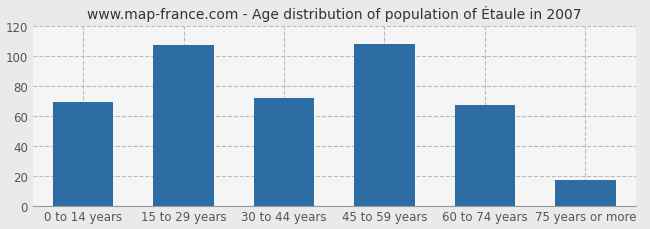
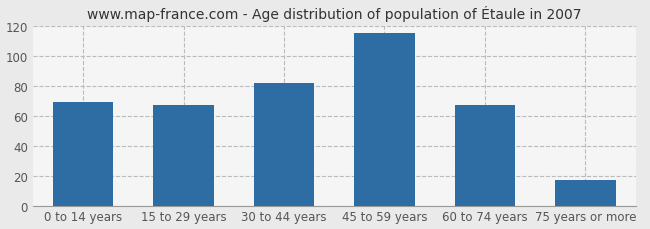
15 to 29 years: 107 -> 67
30 to 44 years: 72 -> 82
45 to 59 years: 108 -> 115
